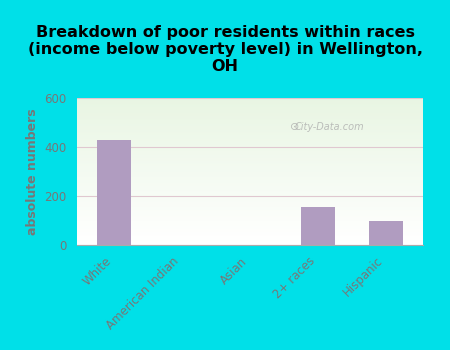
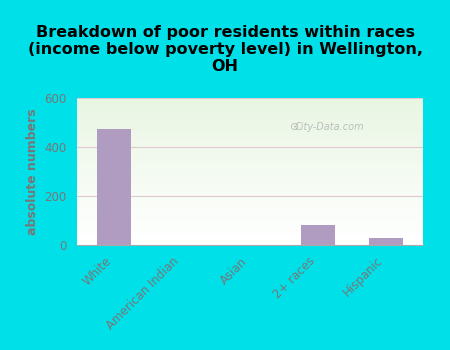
White: 430 -> 475
2+ races: 155 -> 80
Hispanic: 100 -> 30
